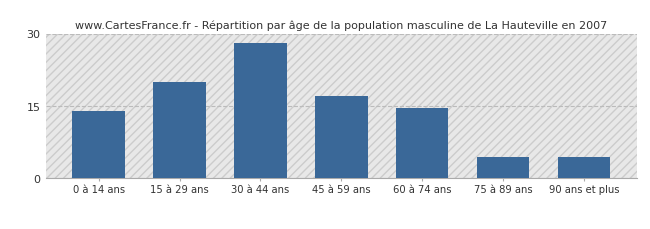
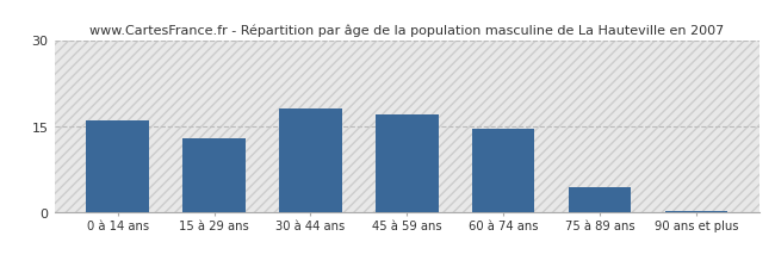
0 à 14 ans: 14.0 -> 16.0
15 à 29 ans: 20.0 -> 13.0
30 à 44 ans: 28.0 -> 18.0
90 ans et plus: 4.5 -> 0.3
